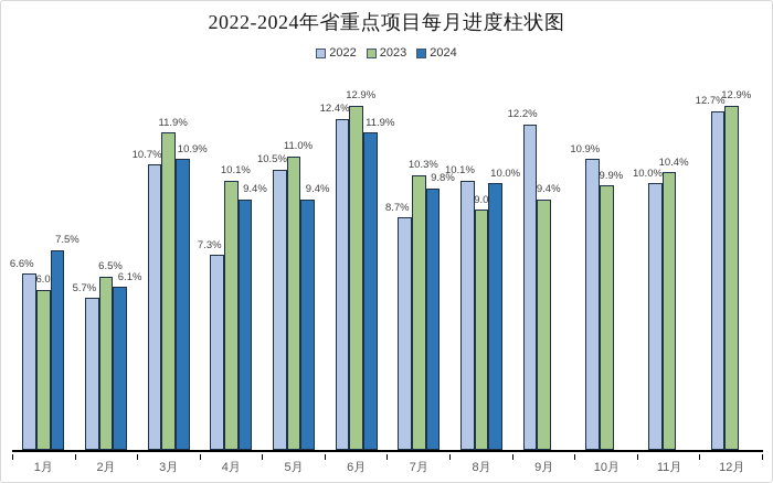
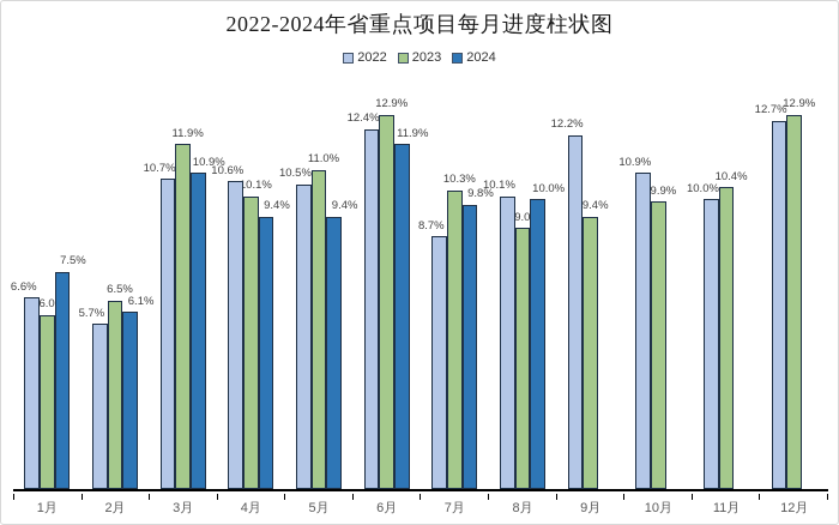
2022/4月: 7.3% -> 10.6%
